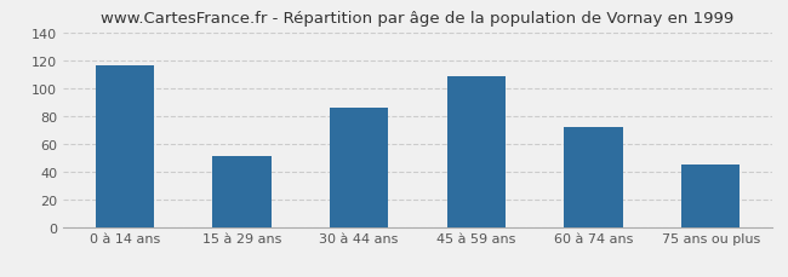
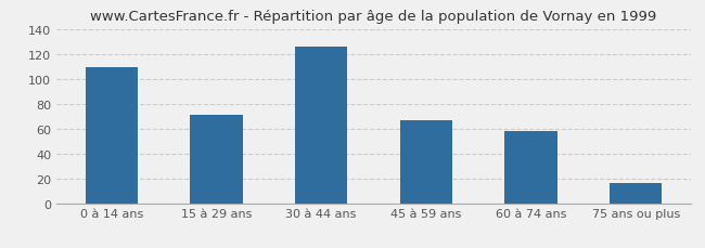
0 à 14 ans: 116 -> 109
15 à 29 ans: 51 -> 71
30 à 44 ans: 86 -> 126
45 à 59 ans: 108 -> 67
60 à 74 ans: 72 -> 58
75 ans ou plus: 45 -> 16
